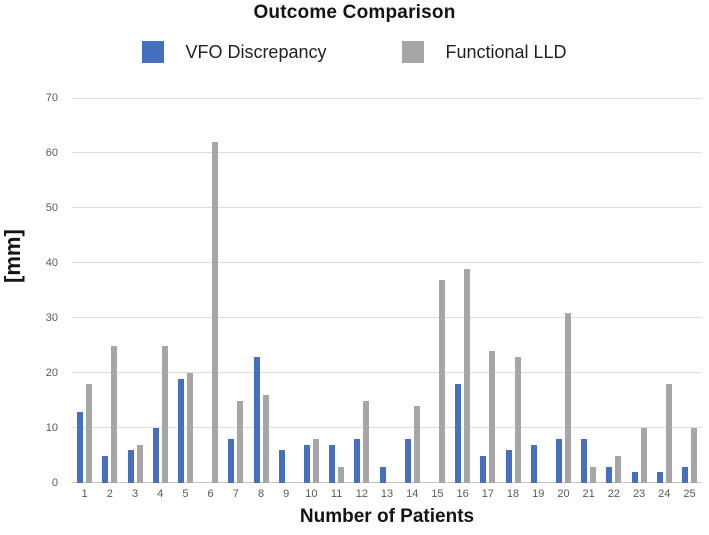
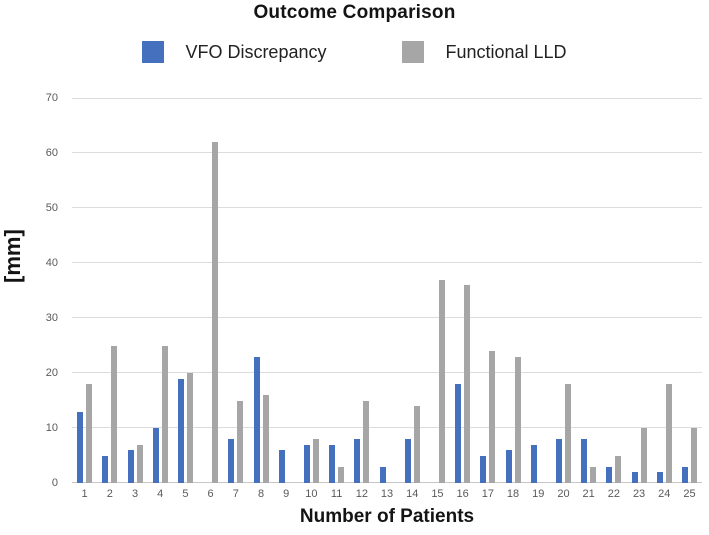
Functional LLD/16: 39 -> 36
Functional LLD/20: 31 -> 18
